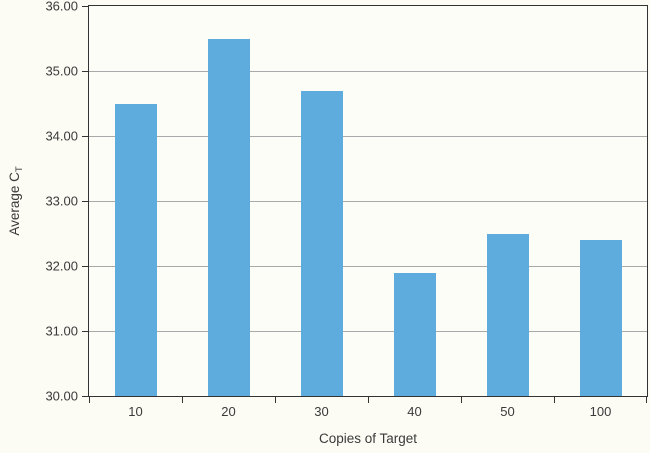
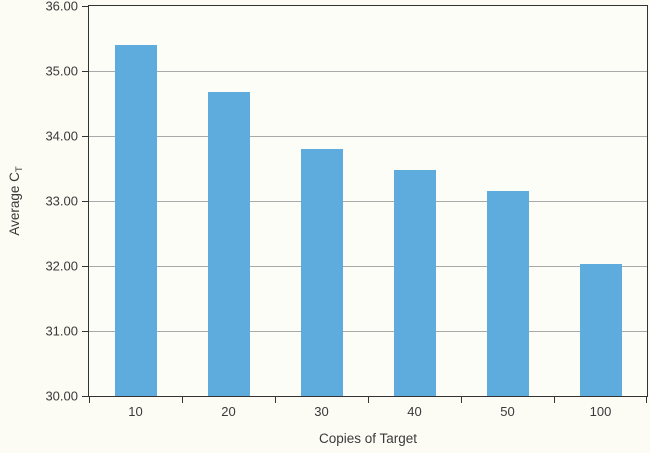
10: 34.5 -> 35.4
20: 35.5 -> 34.7
30: 34.7 -> 33.8
40: 31.9 -> 33.5
50: 32.5 -> 33.1
100: 32.4 -> 32.0
